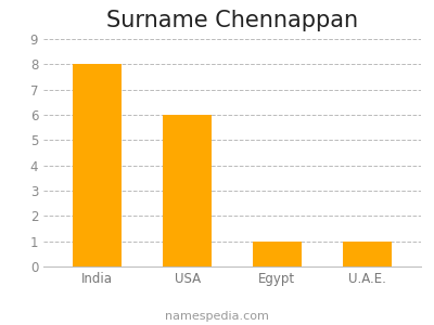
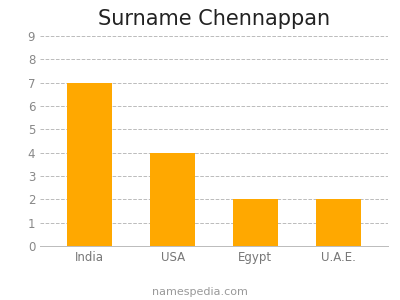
India: 8 -> 7
USA: 6 -> 4
Egypt: 1 -> 2
U.A.E.: 1 -> 2
